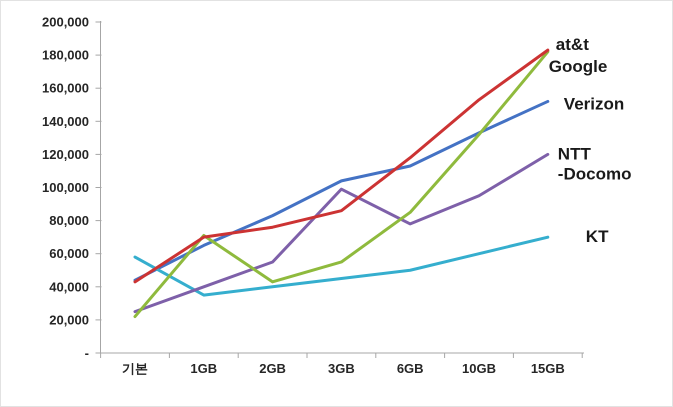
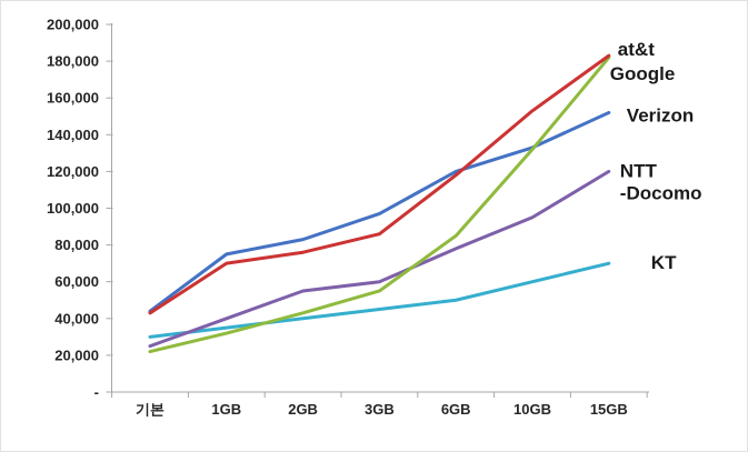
KT/기본: 58000 -> 30000
Google/1GB: 71000 -> 32000
Verizon/1GB: 65000 -> 75000
Verizon/3GB: 104000 -> 97000
NTT-Docomo/3GB: 99000 -> 60000
Verizon/6GB: 113000 -> 120000
